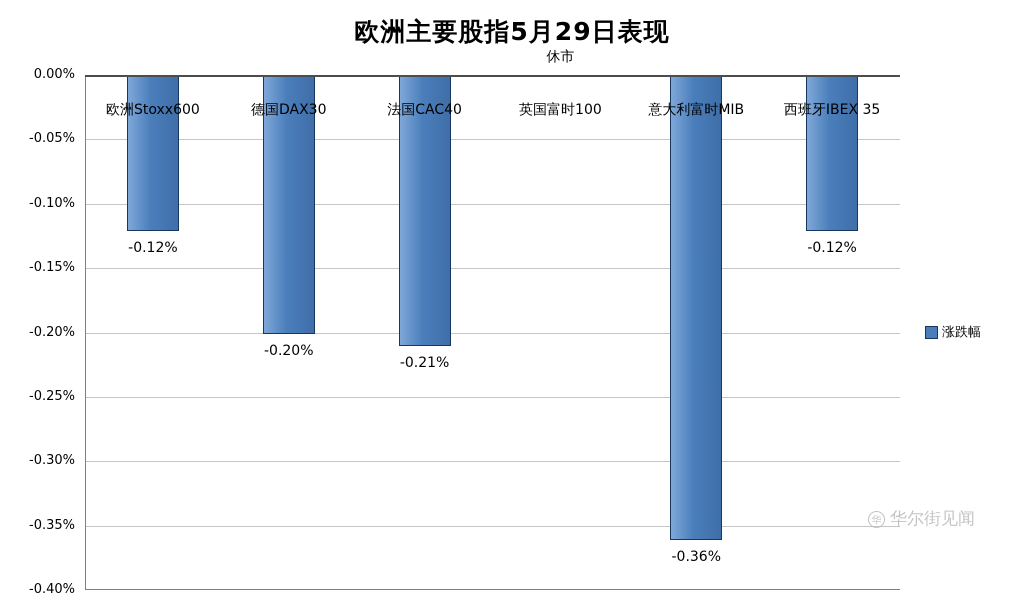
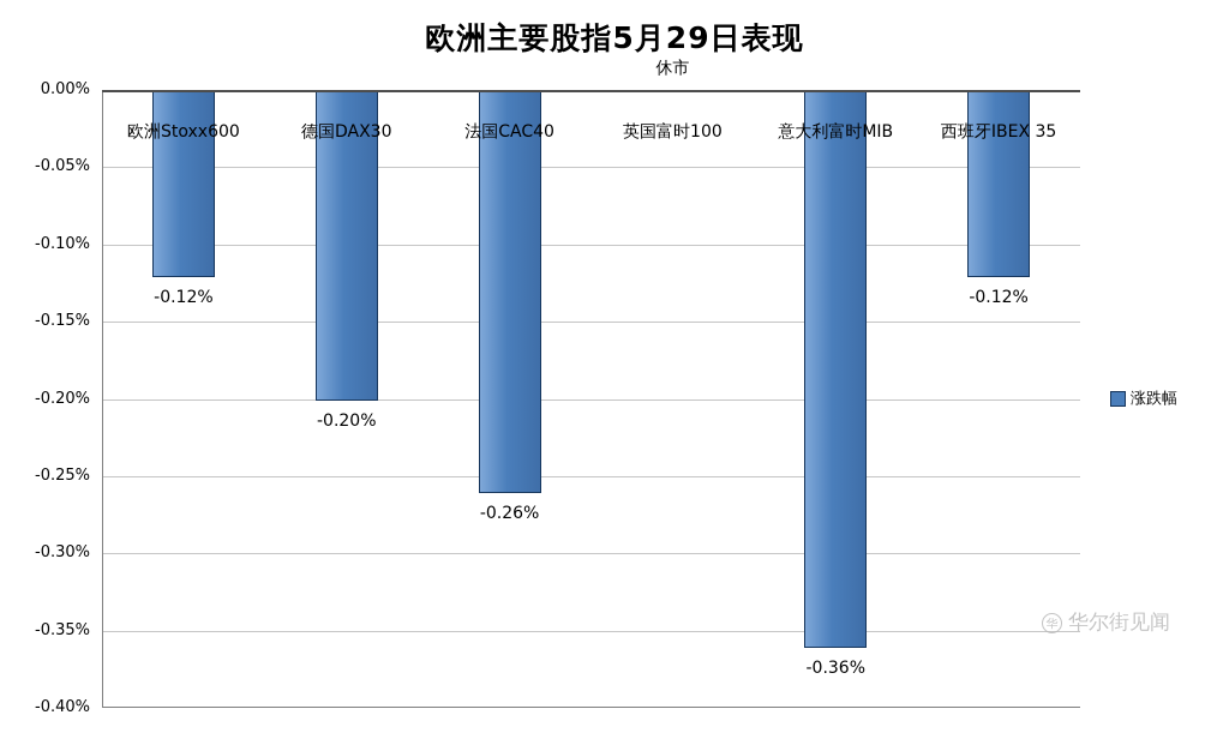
法国CAC40: -0.21% -> -0.26%
